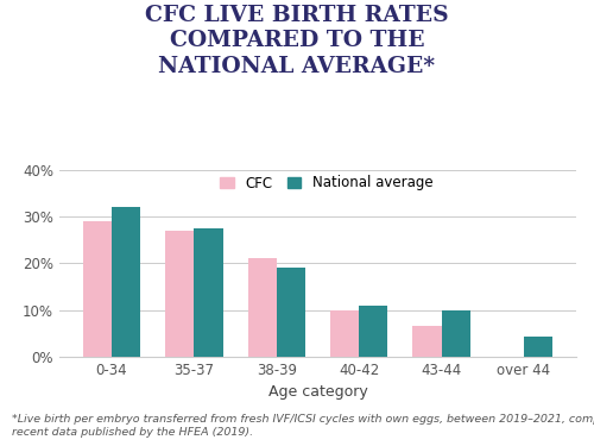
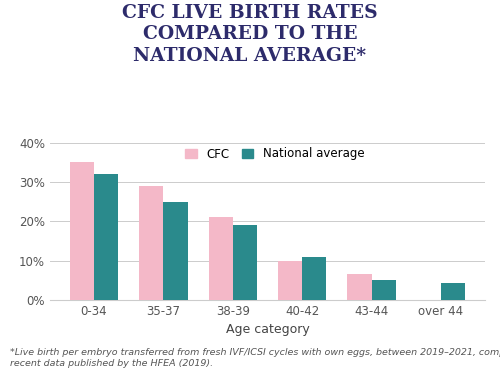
CFC/0-34: 29.0% -> 35.0%
CFC/35-37: 27.0% -> 29.0%
National average/35-37: 27.5% -> 25.0%
National average/43-44: 10.0% -> 5.2%
